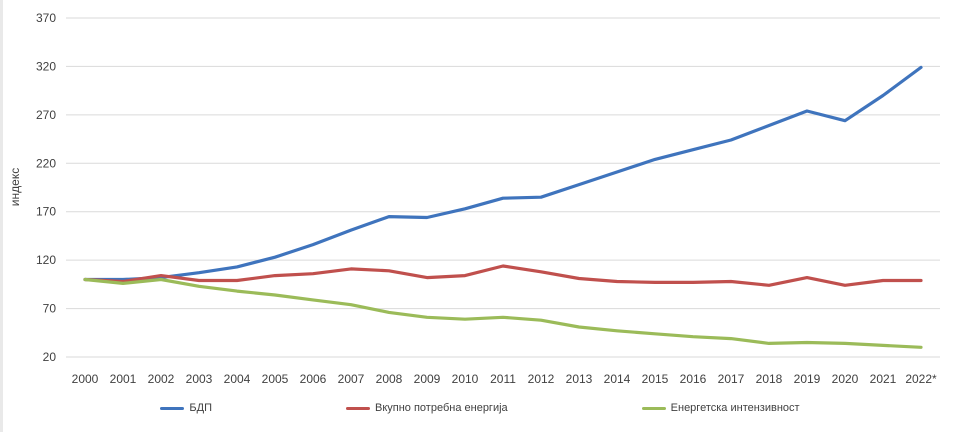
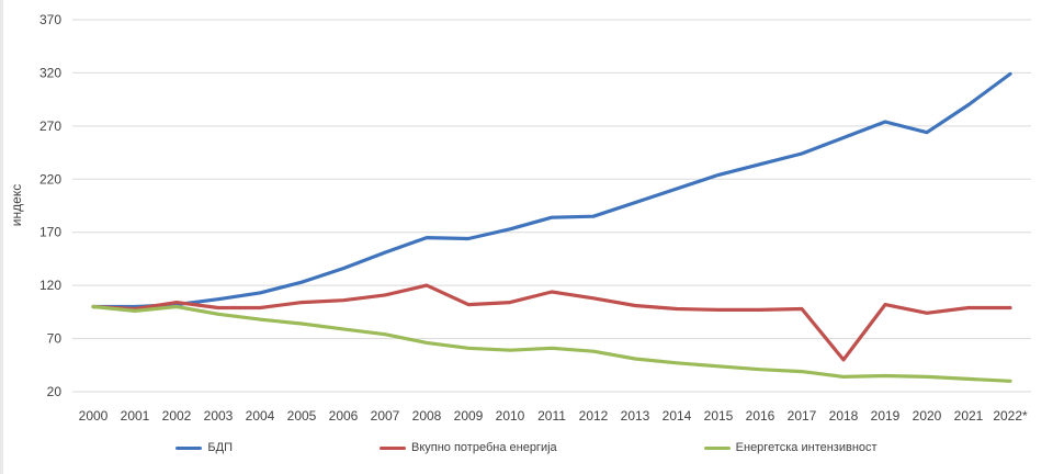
Вкупно потребна енергија/2008: 110 -> 120
Вкупно потребна енергија/2018: 90 -> 50
